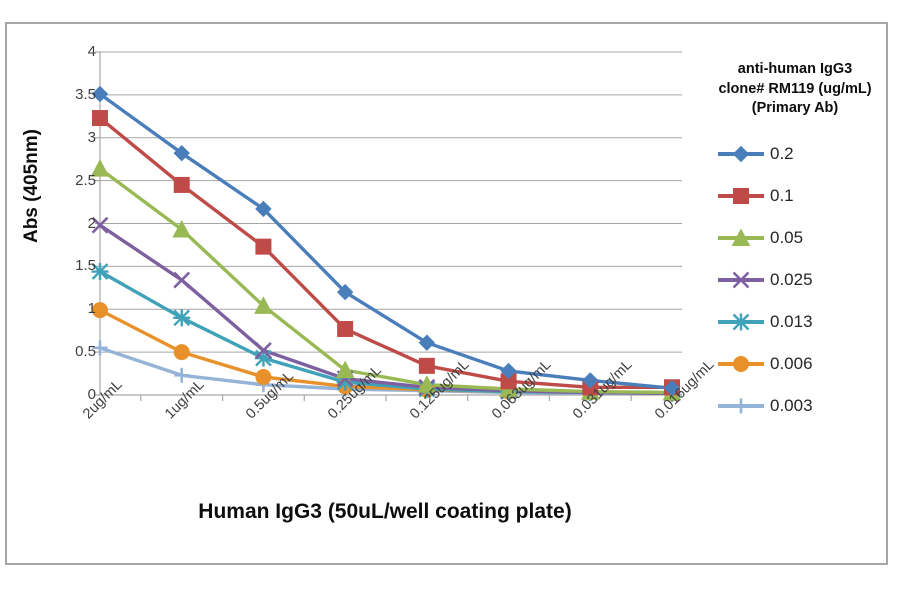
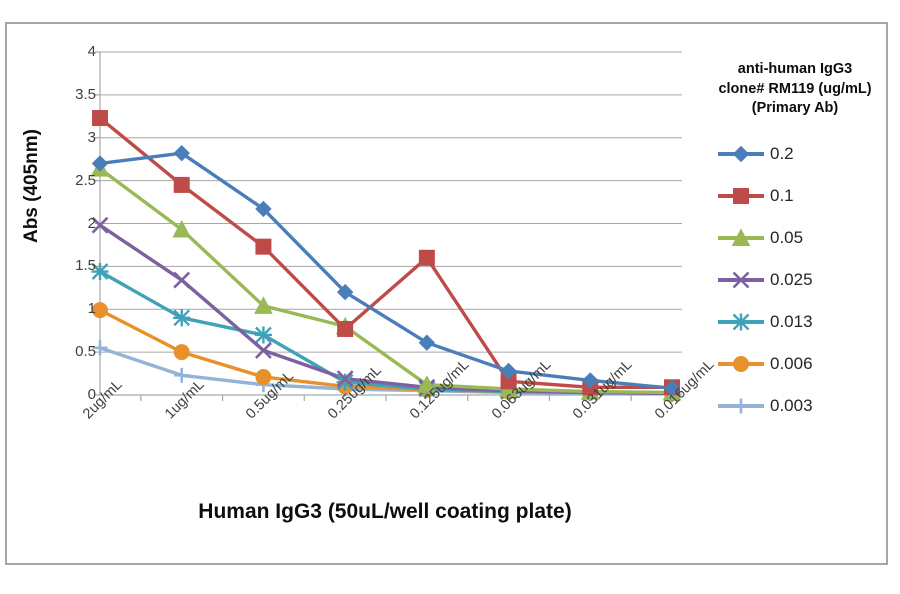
0.2/2ug/mL: 3.5 -> 2.7
0.013/0.5ug/mL: 0.4 -> 0.7
0.05/0.25ug/mL: 0.3 -> 0.8
0.1/0.125ug/mL: 0.3 -> 1.6
